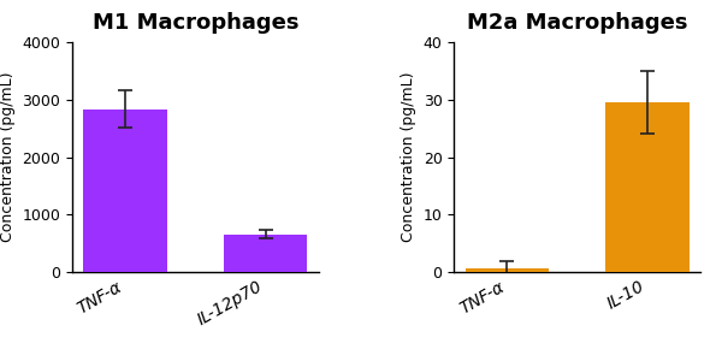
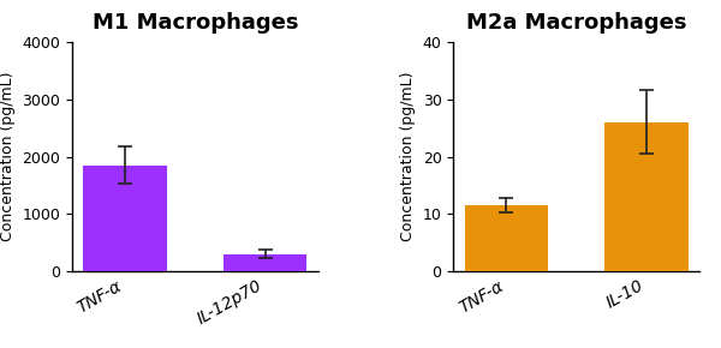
M1 Macrophages/TNF-α: 2830 -> 1850
M1 Macrophages/IL-12p70: 660 -> 300
M2a Macrophages/TNF-α: 0.7 -> 11.5
M2a Macrophages/IL-10: 29.5 -> 26.0
